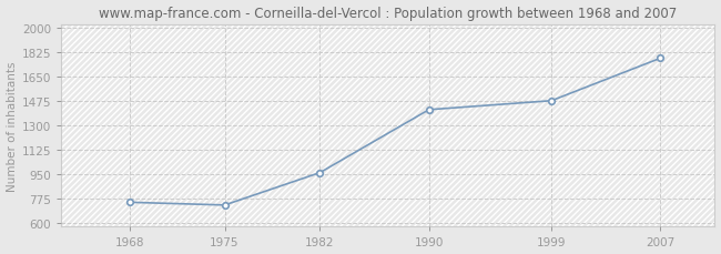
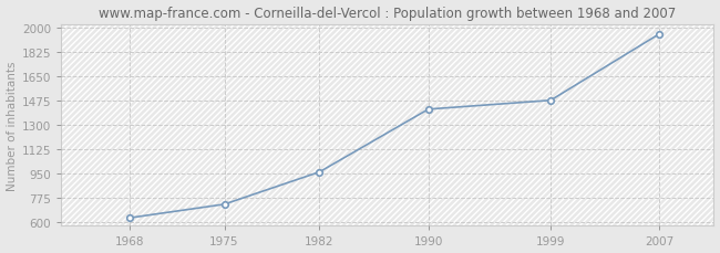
1968: 750 -> 630
2007: 1780 -> 1950
